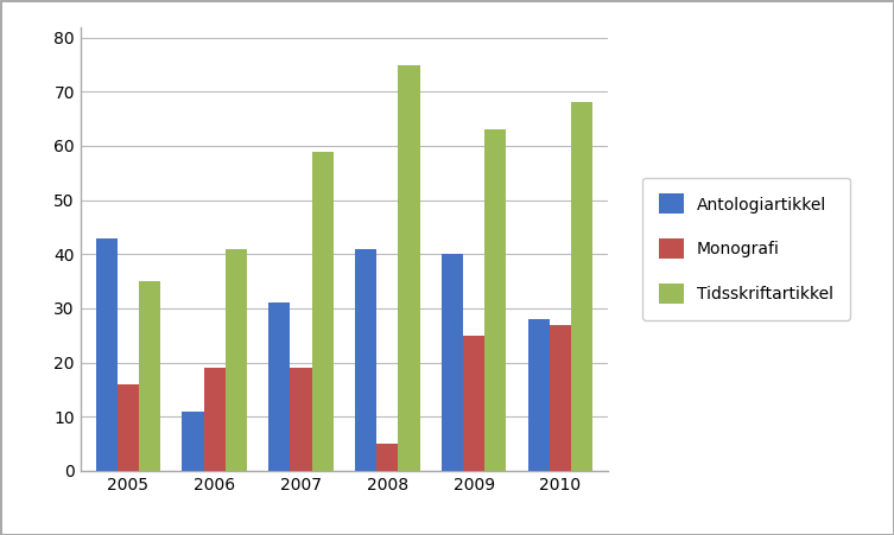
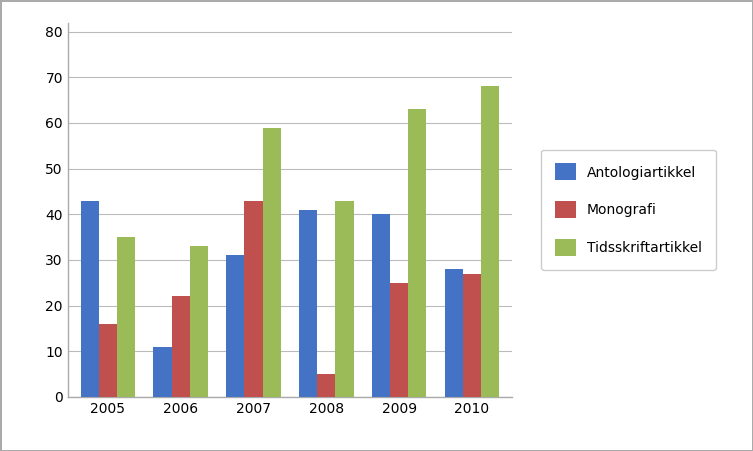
Monografi/2006: 19 -> 22
Tidsskriftartikkel/2006: 41 -> 33
Monografi/2007: 19 -> 43
Tidsskriftartikkel/2008: 75 -> 43
